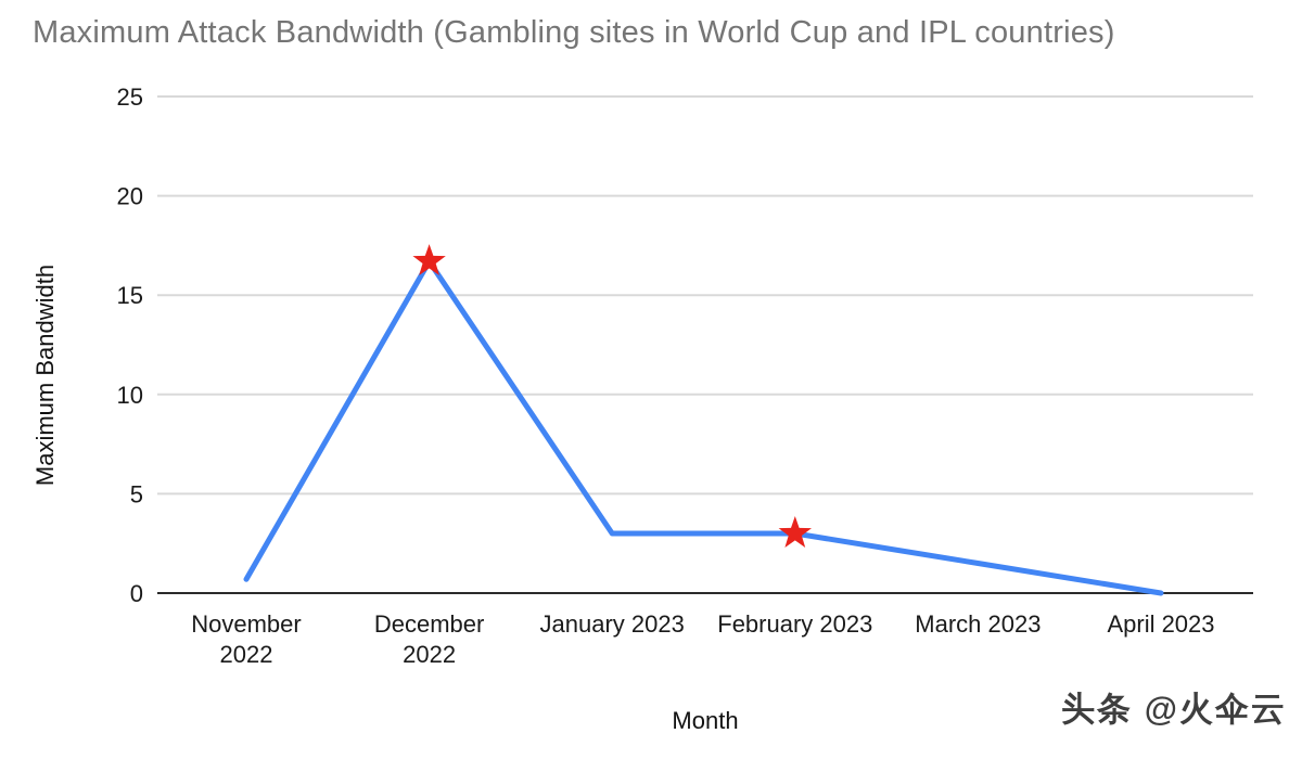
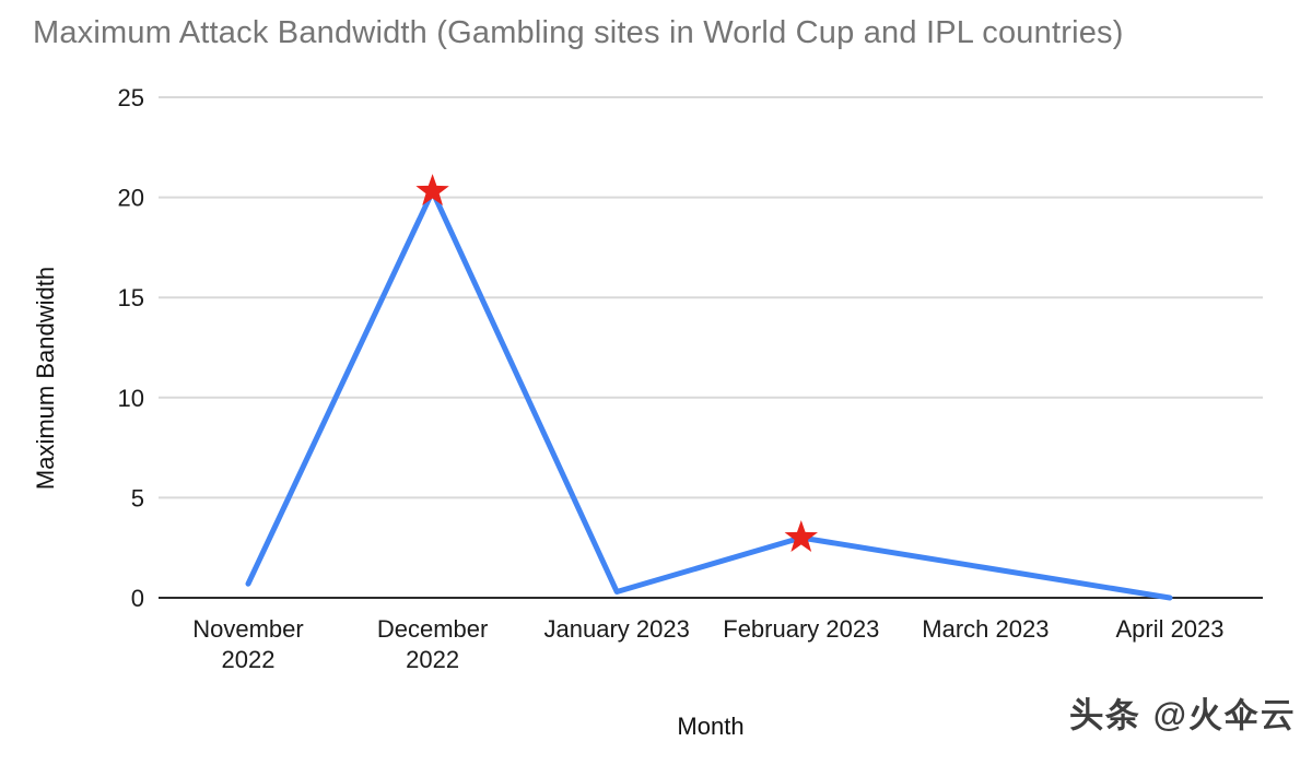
December 2022: 16.7 -> 20.3
January 2023: 3.0 -> 0.3
